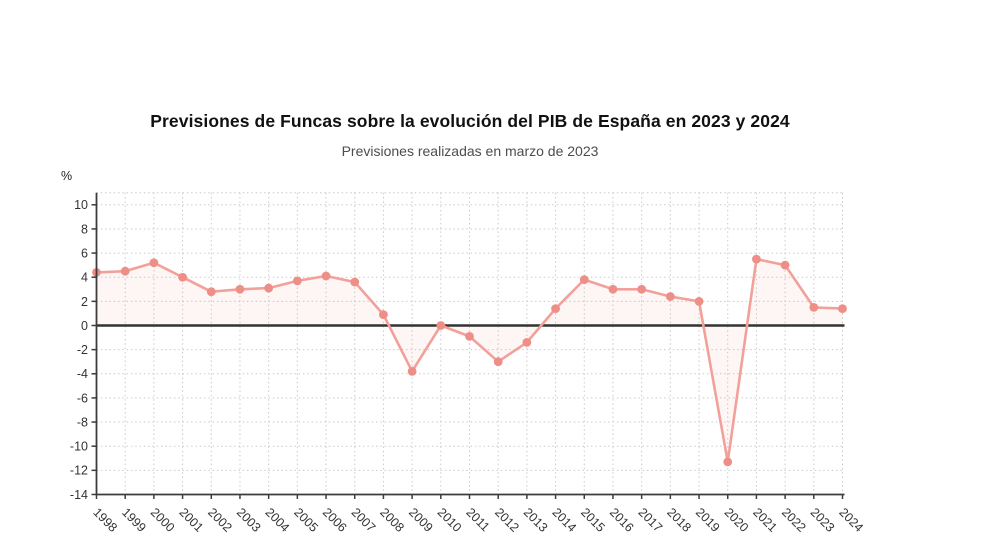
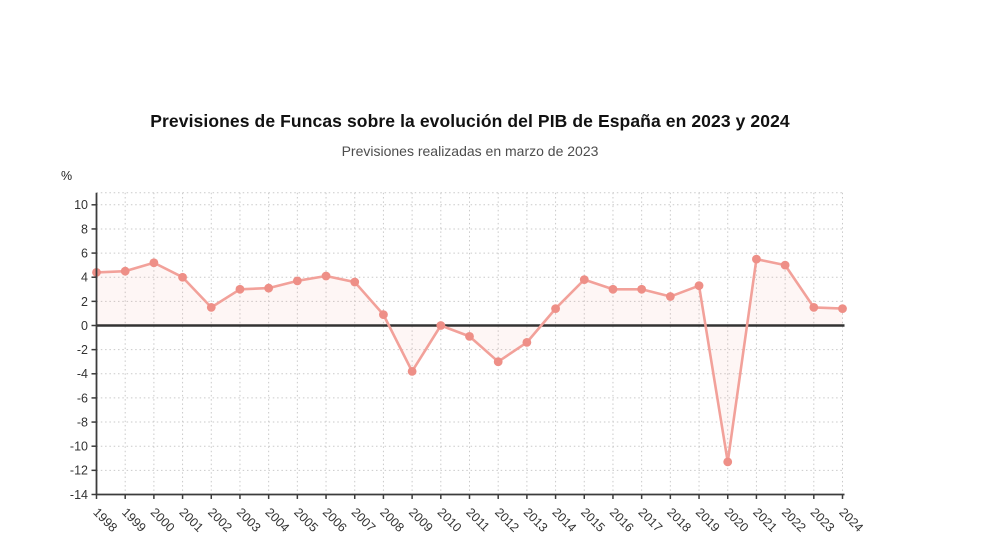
2002: 2.8 -> 1.5
2019: 2.0 -> 3.3
